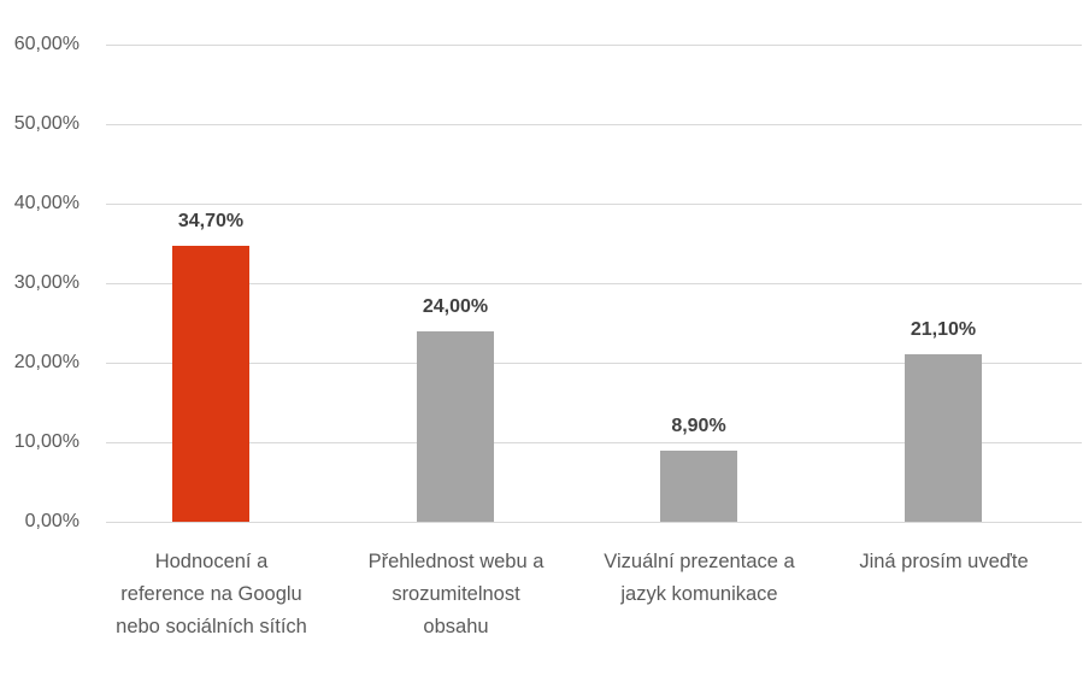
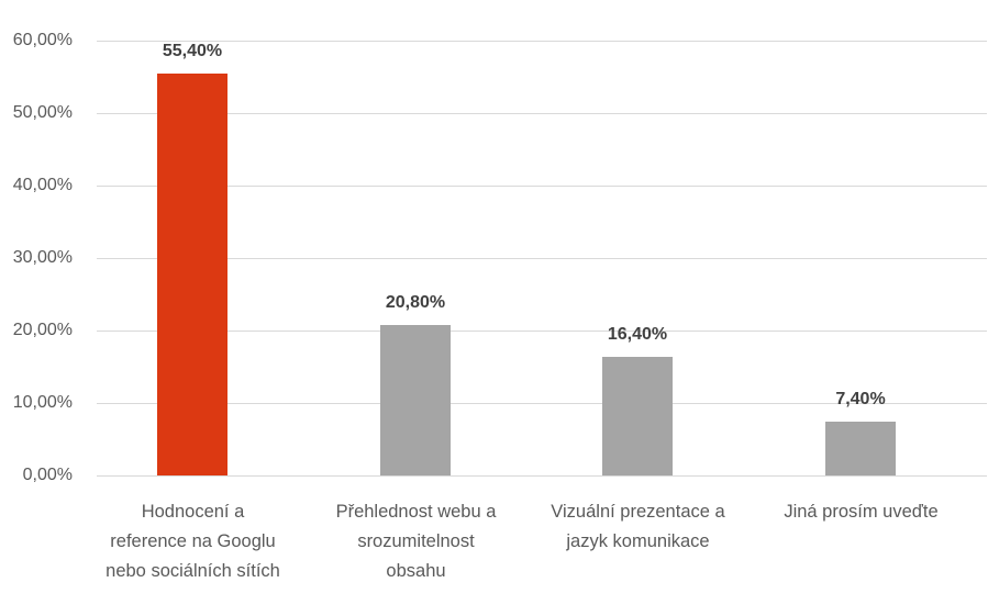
Hodnocení a reference na Googlu nebo sociálních sítích: 34,70% -> 55,40%
Přehlednost webu a srozumitelnost obsahu: 24,00% -> 20,80%
Vizuální prezentace a jazyk komunikace: 8,90% -> 16,40%
Jiná prosím uveďte: 21,10% -> 7,40%
